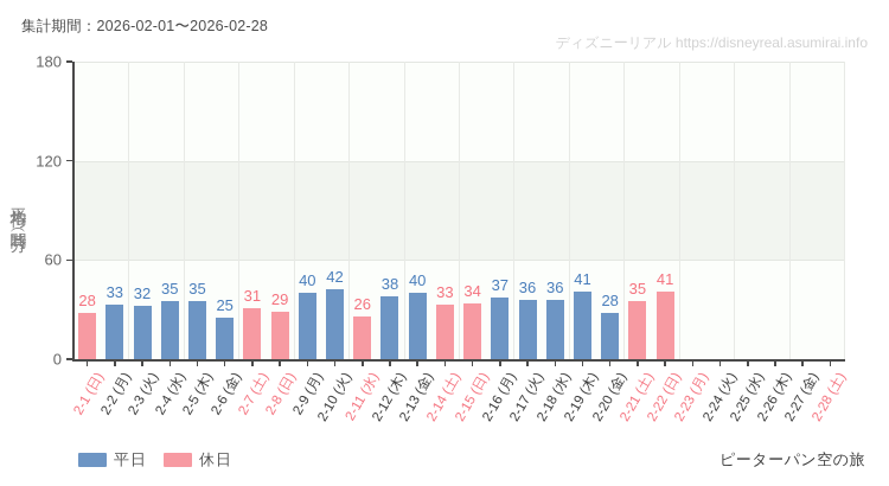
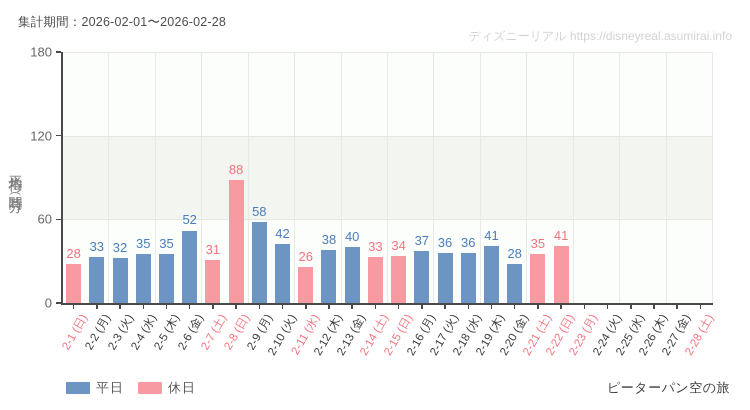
2-6 (金): 25 -> 52
2-8 (日): 29 -> 88
2-9 (月): 40 -> 58
